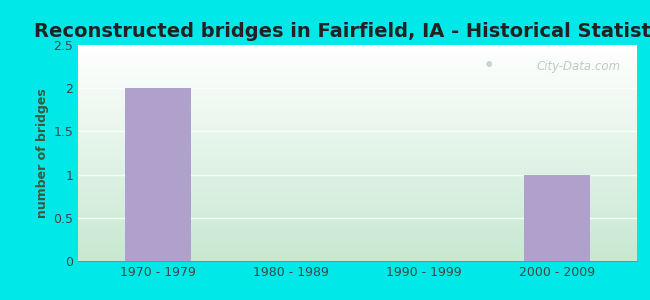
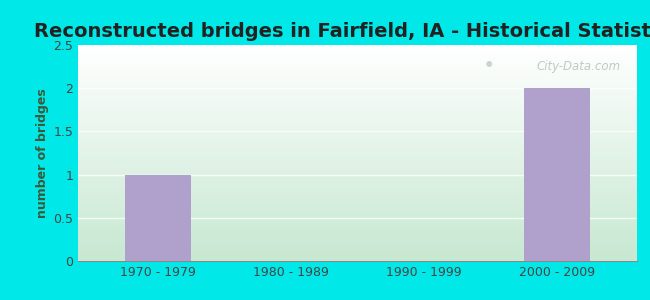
1970 - 1979: 2 -> 1
2000 - 2009: 1 -> 2
